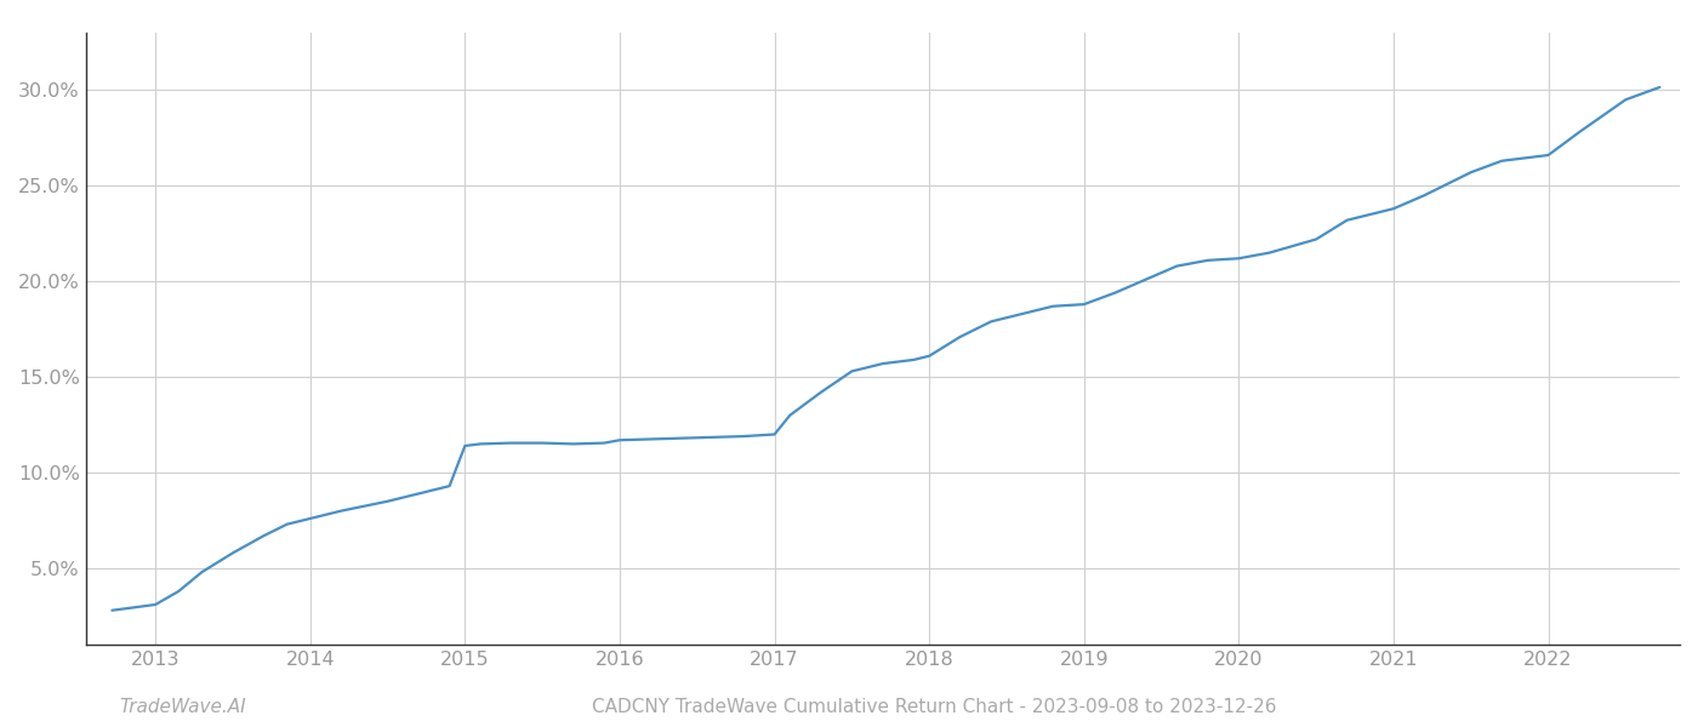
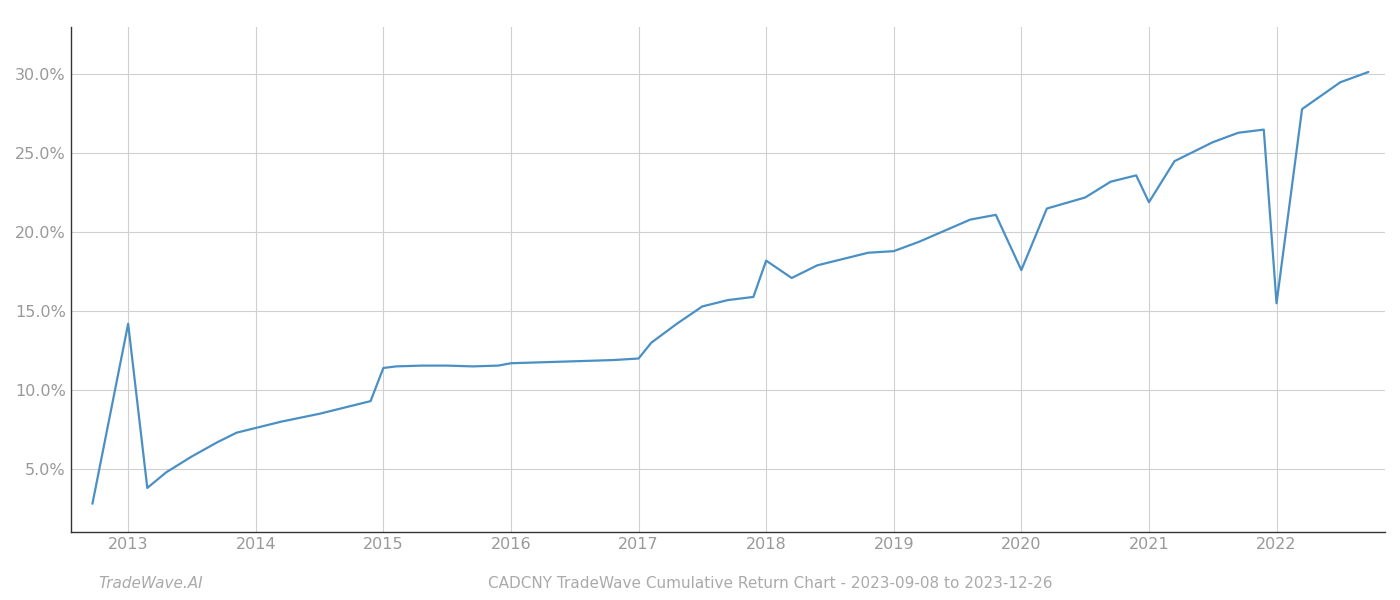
2013: 3.1% -> 14.2%
2018: 16.1% -> 18.2%
2020: 21.2% -> 17.6%
2021: 23.8% -> 21.9%
2022: 26.6% -> 15.5%
